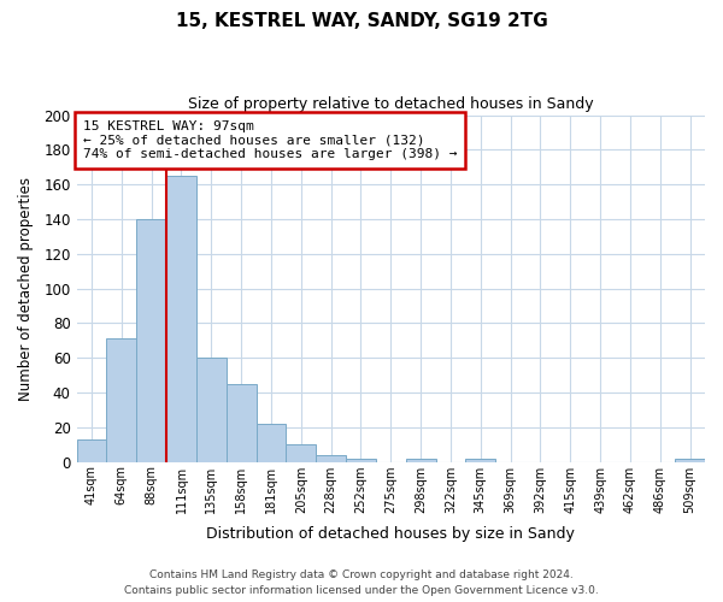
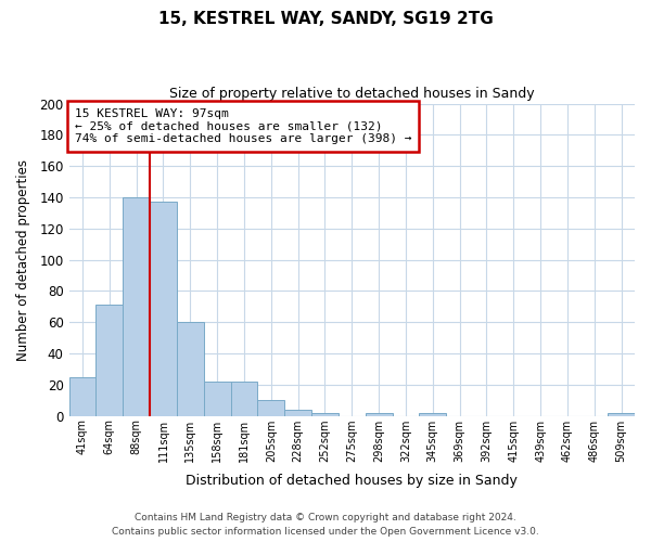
41sqm: 13 -> 25
111sqm: 165 -> 137
158sqm: 45 -> 22
